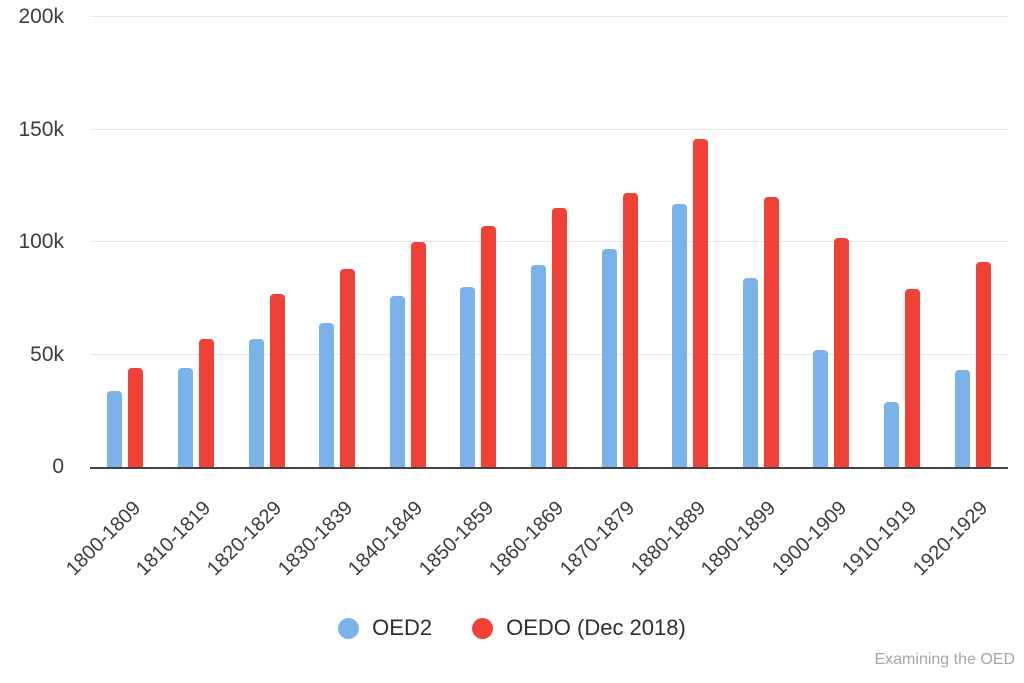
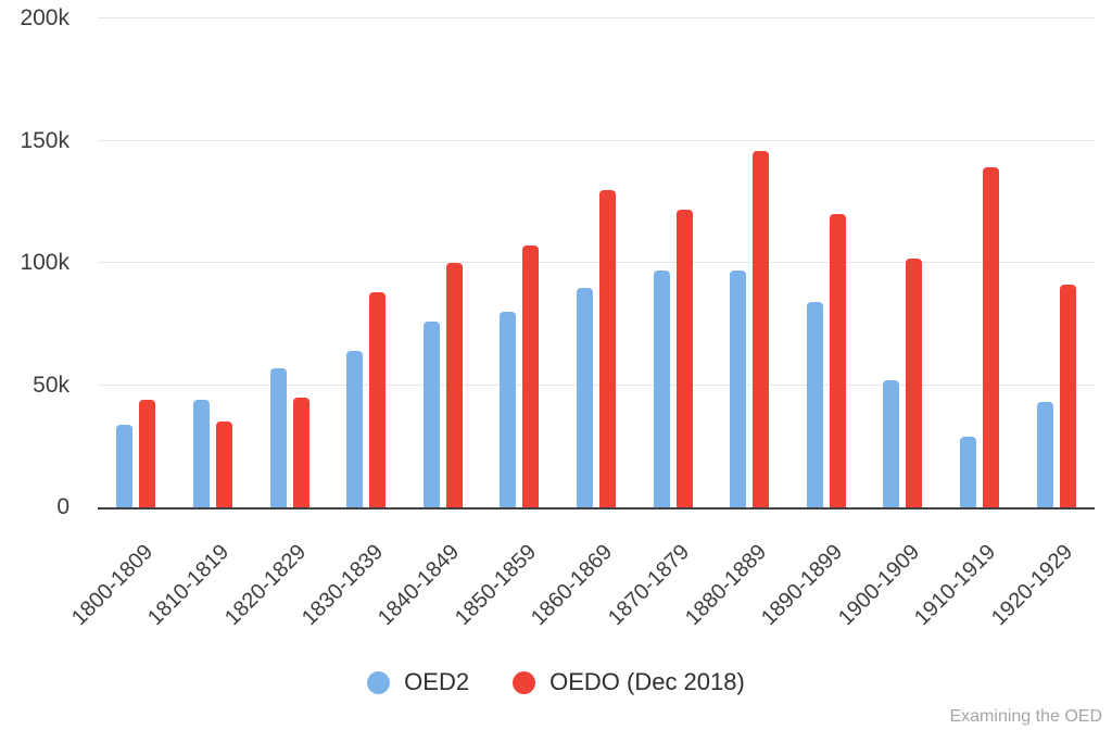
OEDO (Dec 2018)/1810-1819: 57k -> 35k
OEDO (Dec 2018)/1820-1829: 77k -> 45k
OEDO (Dec 2018)/1860-1869: 115k -> 130k
OED2/1880-1889: 117k -> 97k
OEDO (Dec 2018)/1910-1919: 79k -> 139k
